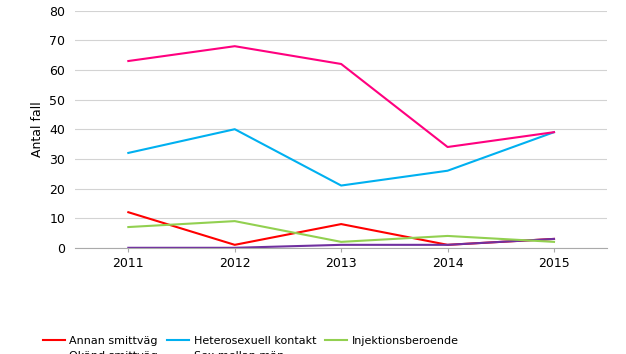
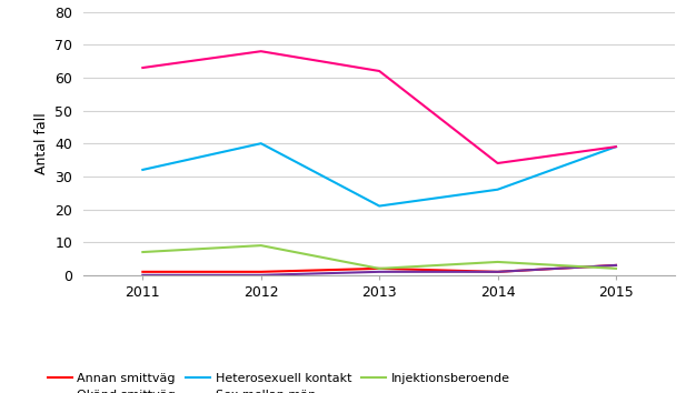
Annan smittväg/2011: 12 -> 1
Annan smittväg/2013: 8 -> 2
